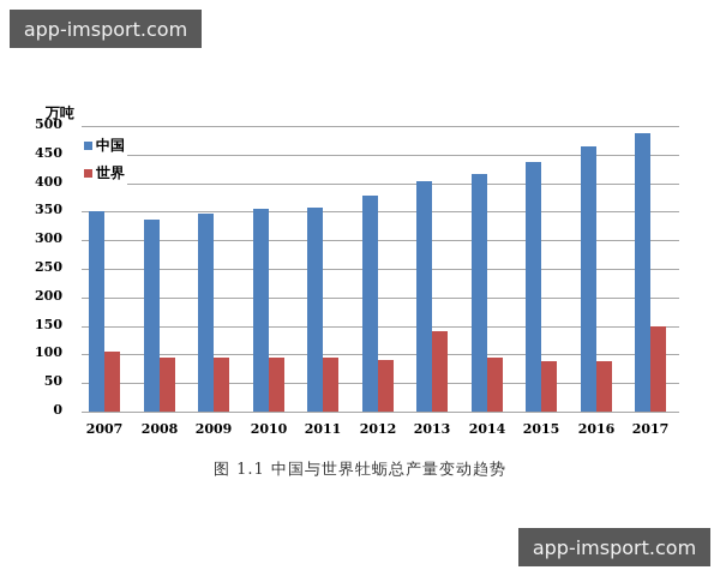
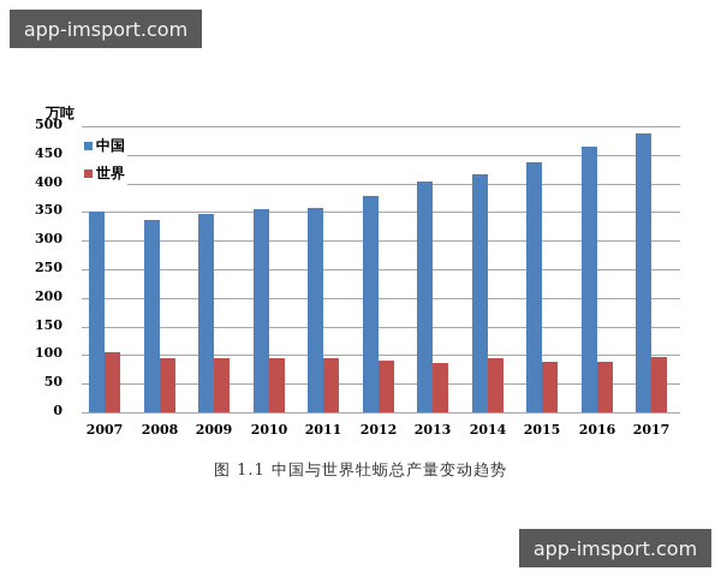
世界/2013: 140 -> 90
世界/2017: 150 -> 100
